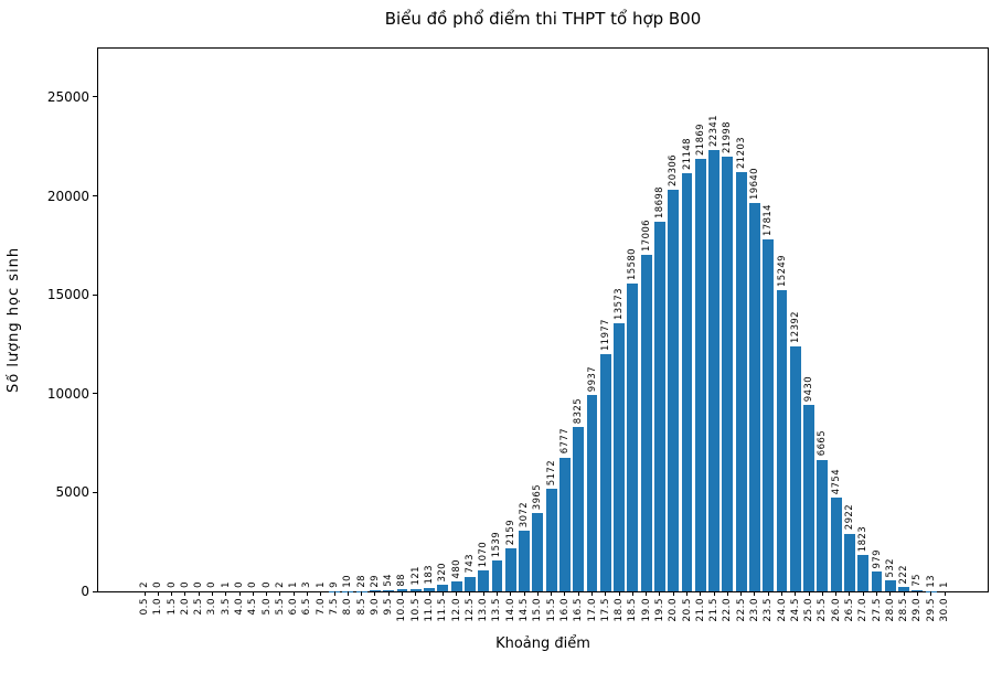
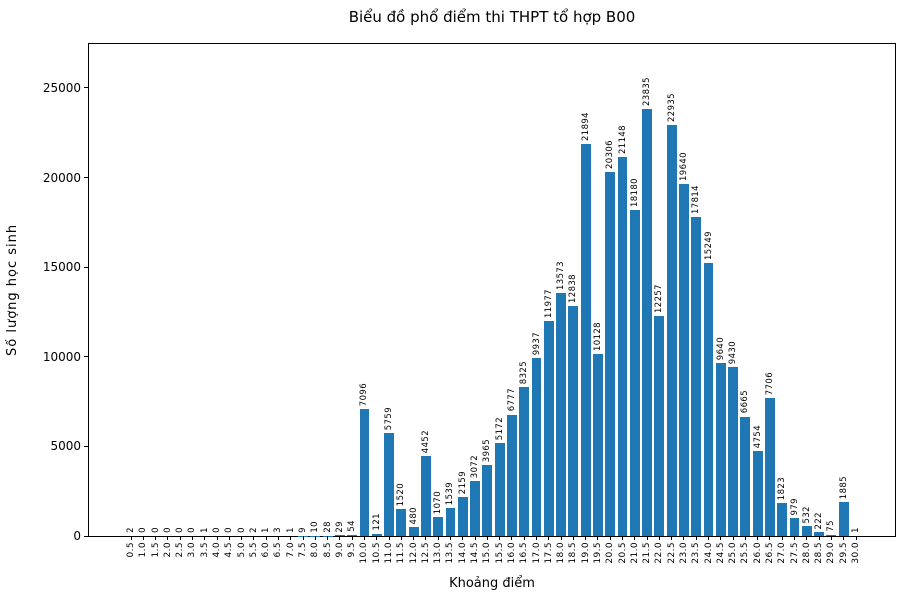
10.0: 88 -> 7096
11.0: 183 -> 5759
11.5: 320 -> 1520
12.5: 743 -> 4452
18.5: 15580 -> 12838
19.0: 17006 -> 21894
19.5: 18698 -> 10128
21.0: 21869 -> 18180
21.5: 22341 -> 23835
22.0: 21998 -> 12257
22.5: 21203 -> 22935
24.5: 12392 -> 9640
26.5: 2922 -> 7706
29.5: 13 -> 1885
